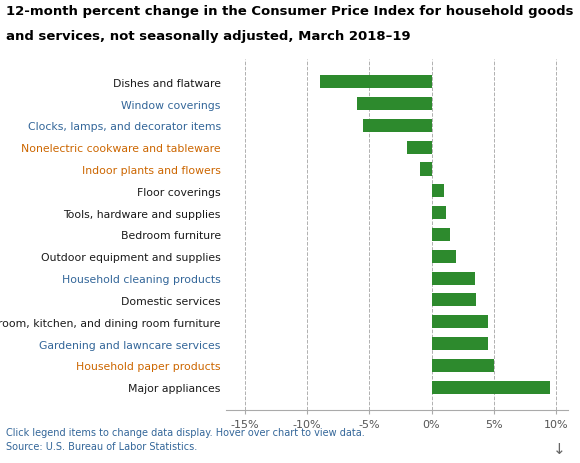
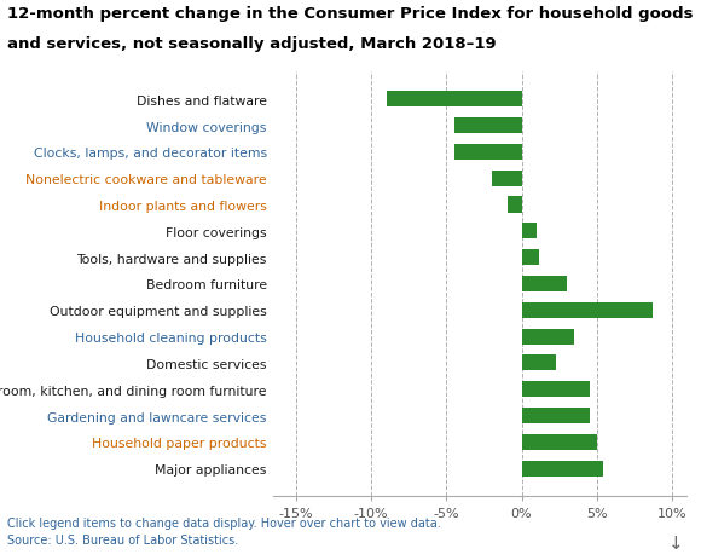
Window coverings: -6.0% -> -4.5%
Clocks, lamps, and decorator items: -5.5% -> -4.5%
Bedroom furniture: 1.5% -> 3.0%
Outdoor equipment and supplies: 2.0% -> 8.7%
Domestic services: 3.6% -> 2.3%
Major appliances: 9.5% -> 5.4%
